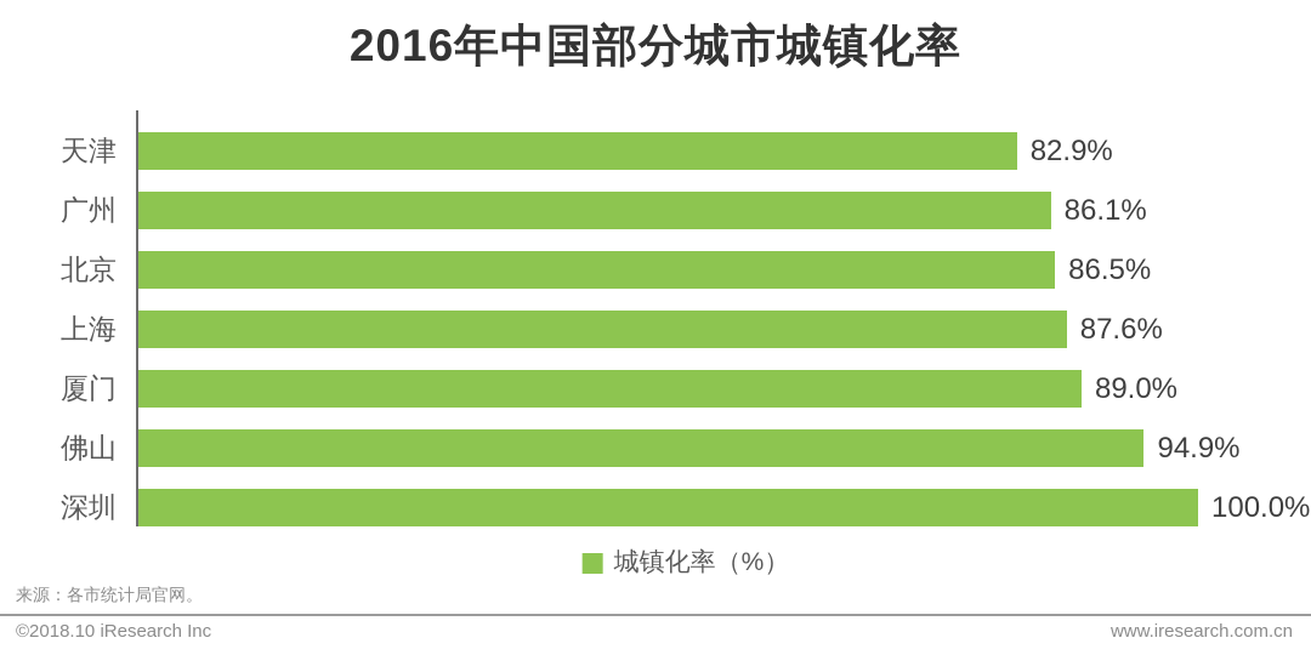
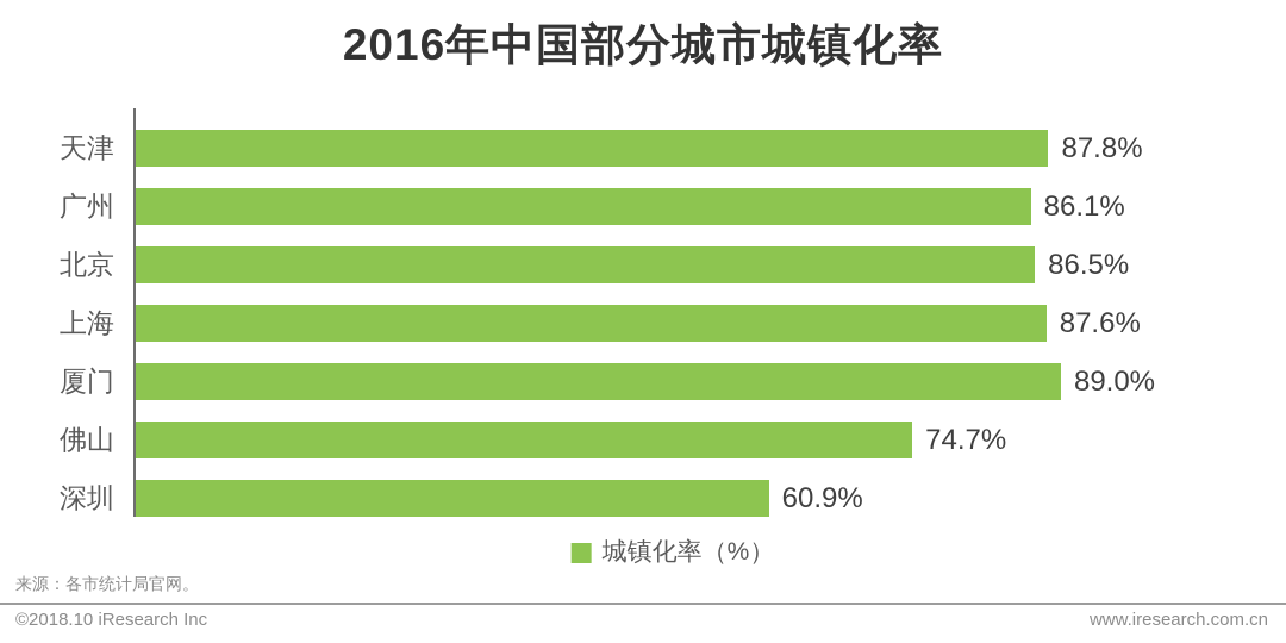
天津: 82.9% -> 87.8%
佛山: 94.9% -> 74.7%
深圳: 100.0% -> 60.9%
